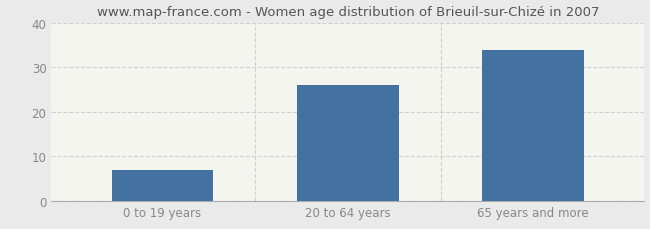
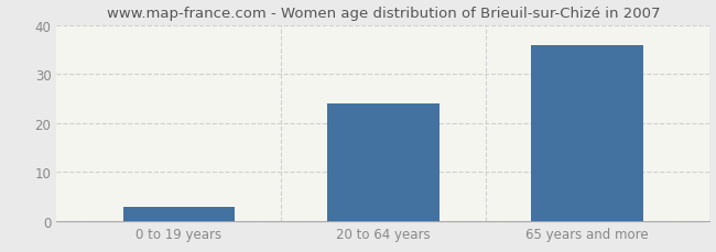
0 to 19 years: 7 -> 3
20 to 64 years: 26 -> 24
65 years and more: 34 -> 36
